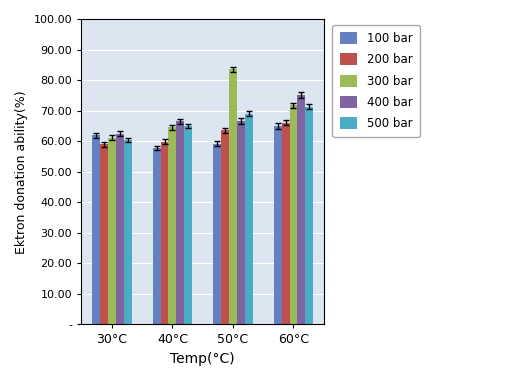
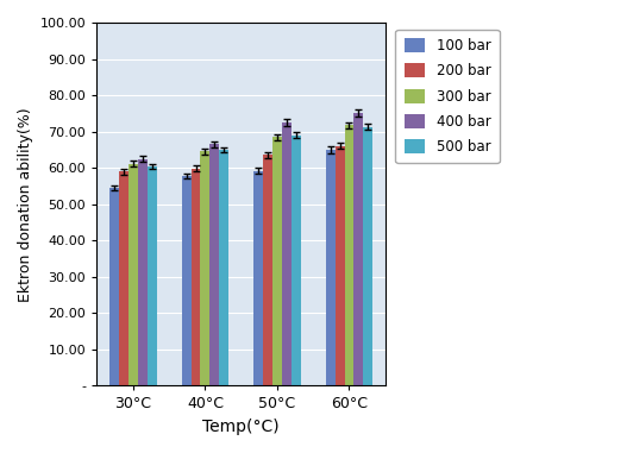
100 bar/30°C: 62.0 -> 54.5
300 bar/50°C: 83.5 -> 68.5
400 bar/50°C: 66.5 -> 72.5
